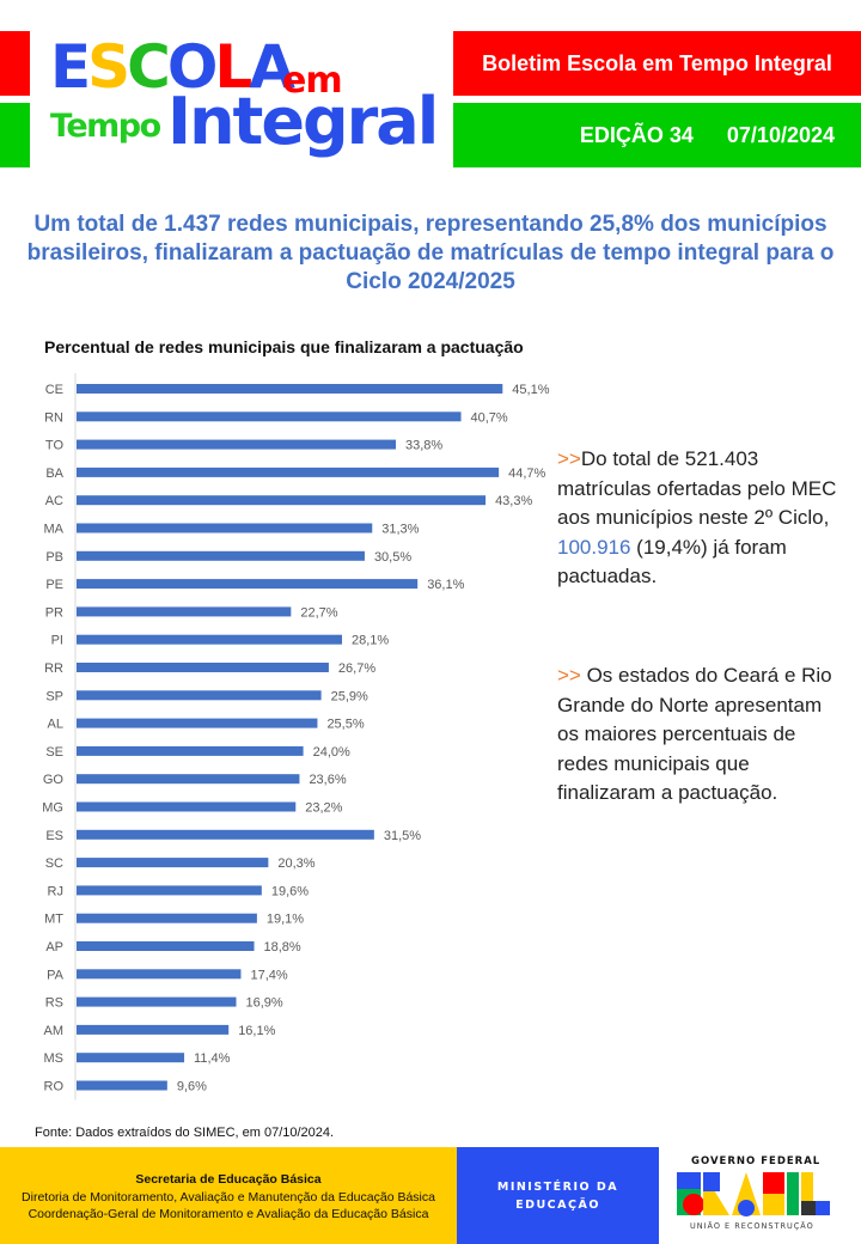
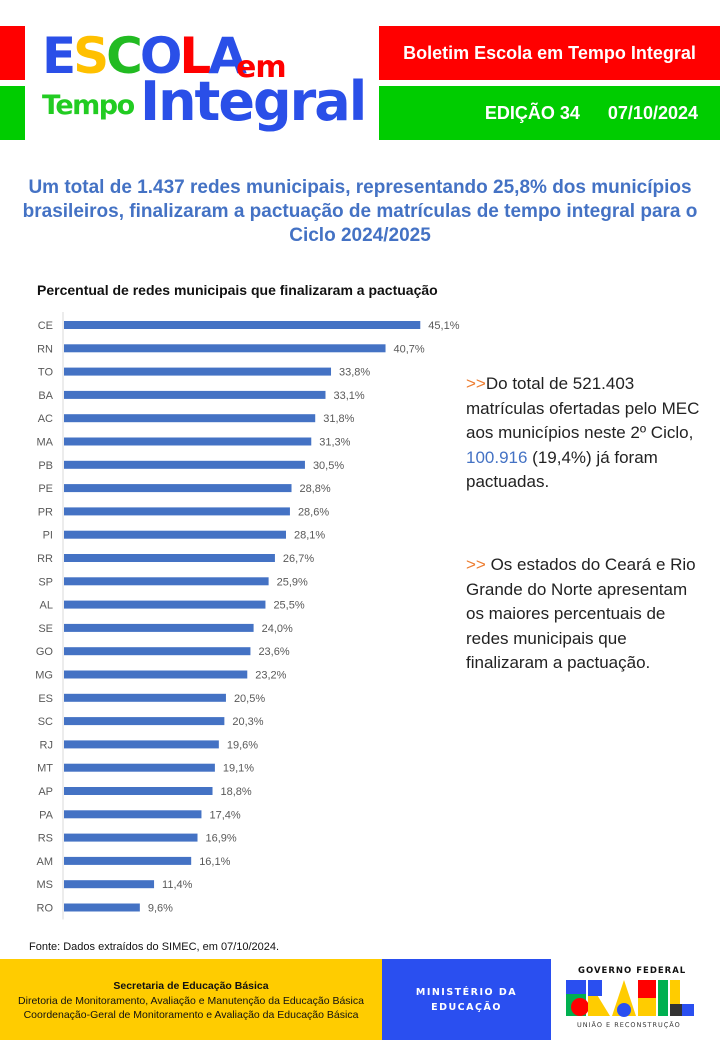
BA: 44,7% -> 33,1%
AC: 43,3% -> 31,8%
PE: 36,1% -> 28,8%
PR: 22,7% -> 28,6%
ES: 31,5% -> 20,5%
